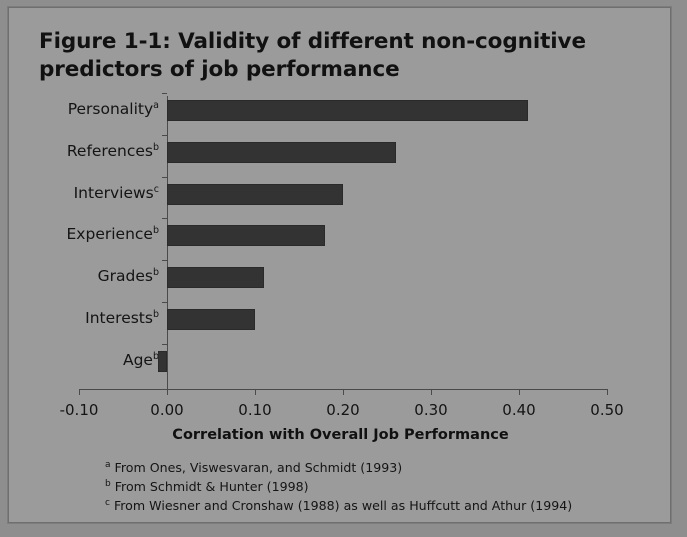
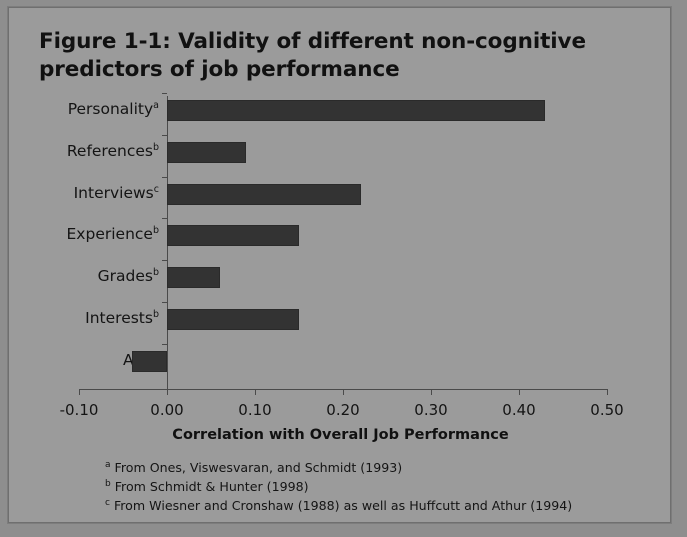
Personality: 0.41 -> 0.43
References: 0.26 -> 0.09
Interviews: 0.20 -> 0.22
Experience: 0.18 -> 0.15
Grades: 0.11 -> 0.06
Interests: 0.10 -> 0.15
Age: -0.01 -> -0.04
